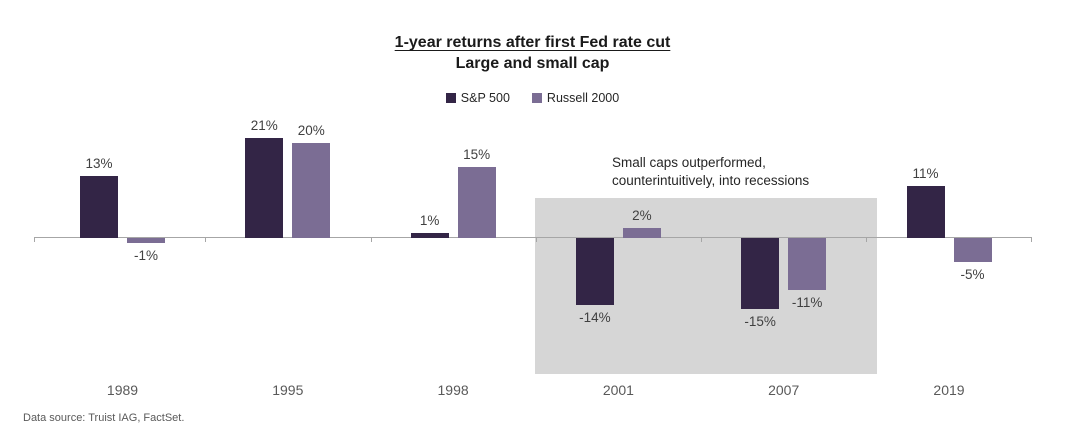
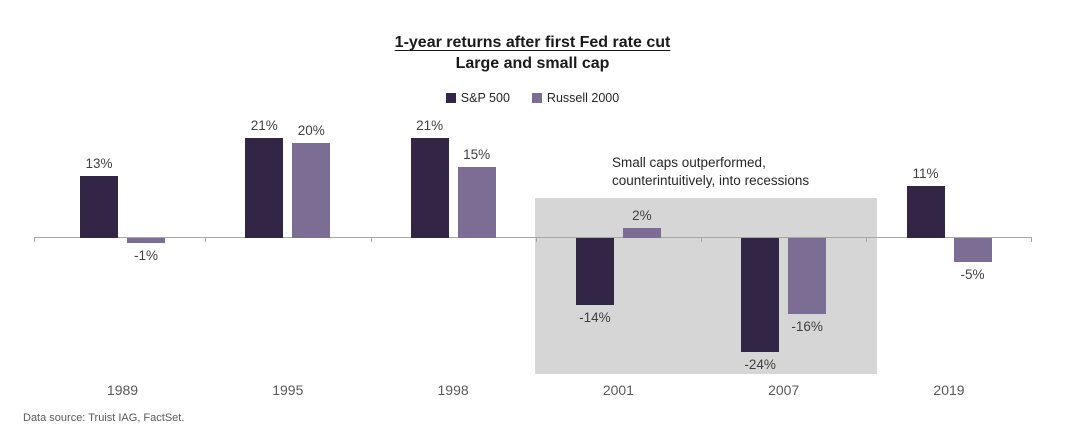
S&P 500/1998: 1% -> 21%
S&P 500/2007: -15% -> -24%
Russell 2000/2007: -11% -> -16%
